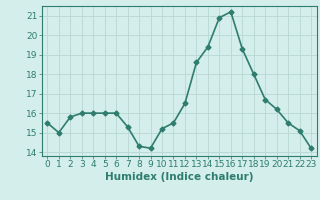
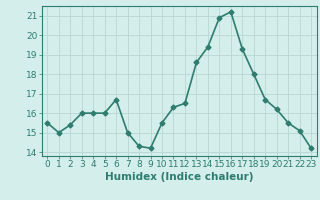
2: 15.8 -> 15.4
6: 16.0 -> 16.7
7: 15.3 -> 15.0
10: 15.2 -> 15.5
11: 15.5 -> 16.3
